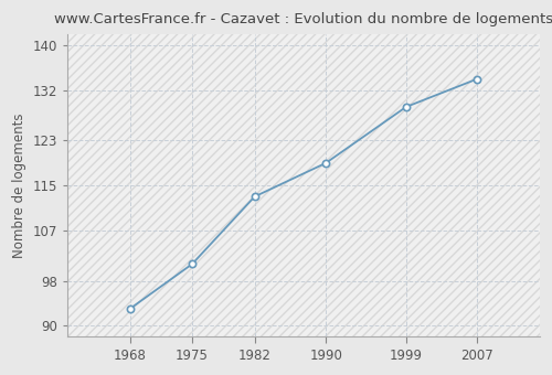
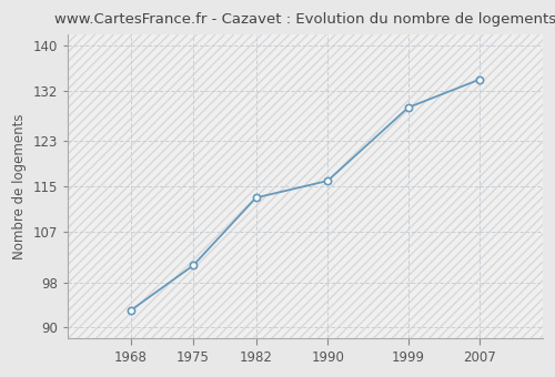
1990: 119 -> 116
